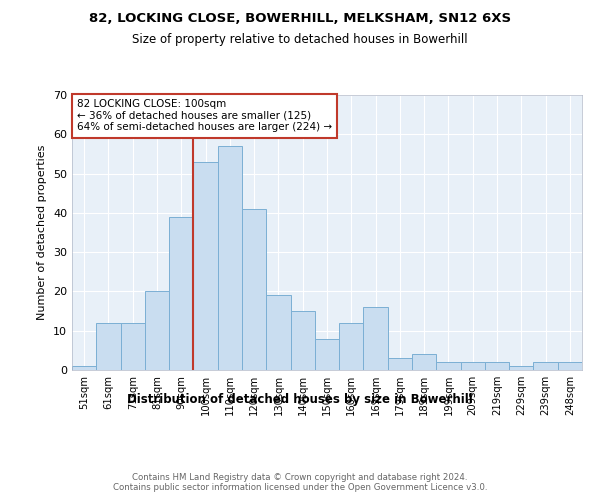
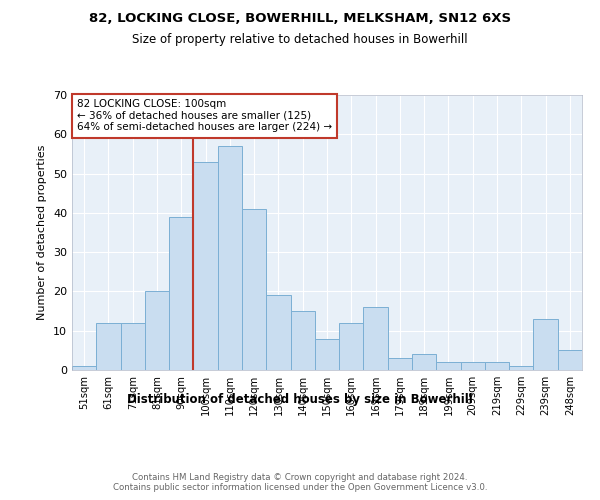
239sqm: 2 -> 13
248sqm: 2 -> 5
